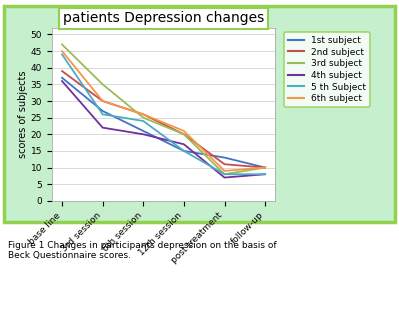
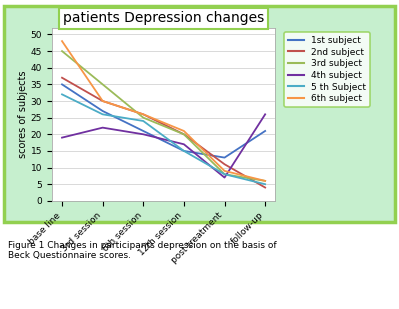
1st subject/base line: 37 -> 35
2nd subject/base line: 39 -> 37
3rd subject/base line: 47 -> 45
4th subject/base line: 36 -> 19
5 th Subject/base line: 44 -> 32
6th subject/base line: 45 -> 48
1st subject/follow-up: 10 -> 21
2nd subject/follow-up: 10 -> 4
3rd subject/follow-up: 10 -> 6
4th subject/follow-up: 8 -> 26
5 th Subject/follow-up: 8 -> 5
6th subject/follow-up: 10 -> 6
